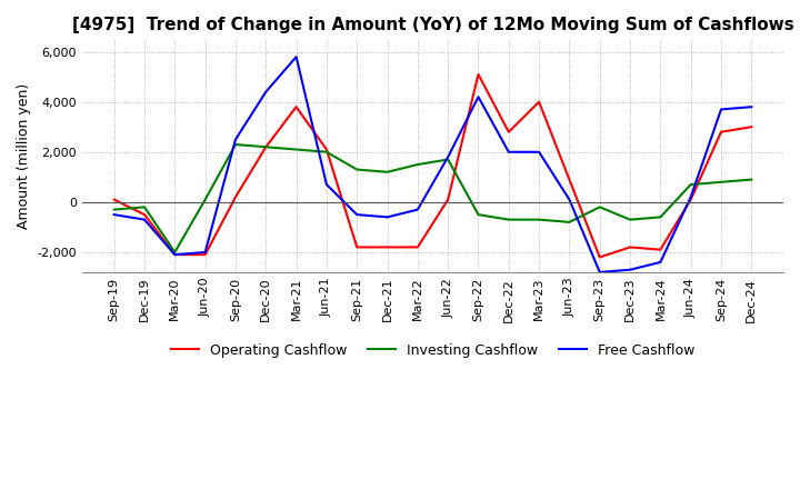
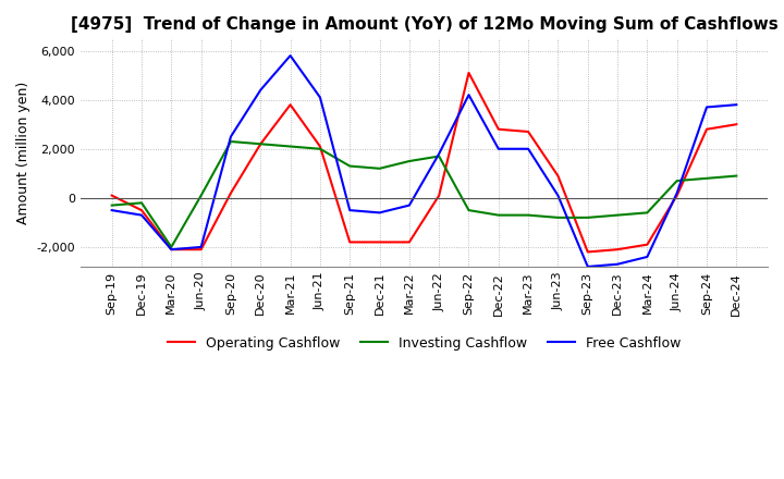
Free Cashflow/Jun-21: 700 -> 4,100
Operating Cashflow/Mar-23: 4,000 -> 2,700
Investing Cashflow/Sep-23: -200 -> -800
Operating Cashflow/Dec-23: -1,800 -> -2,100
